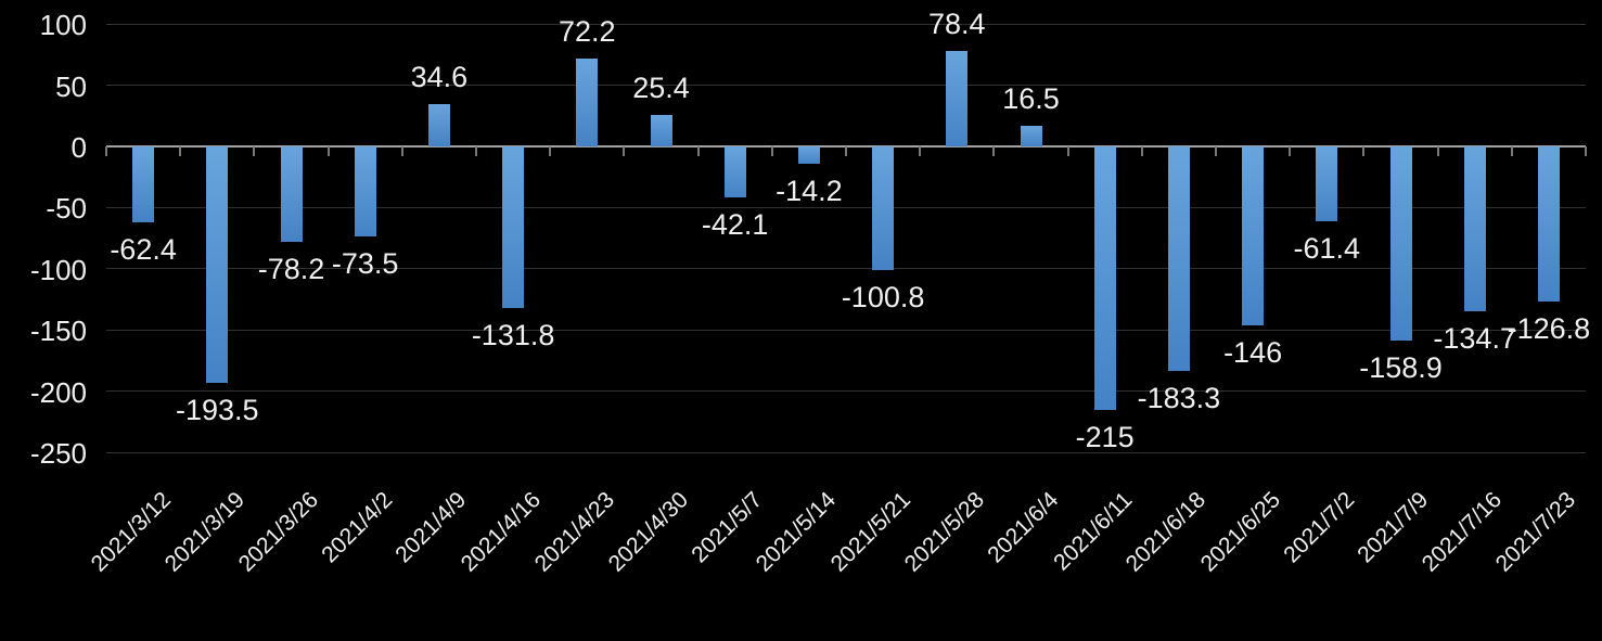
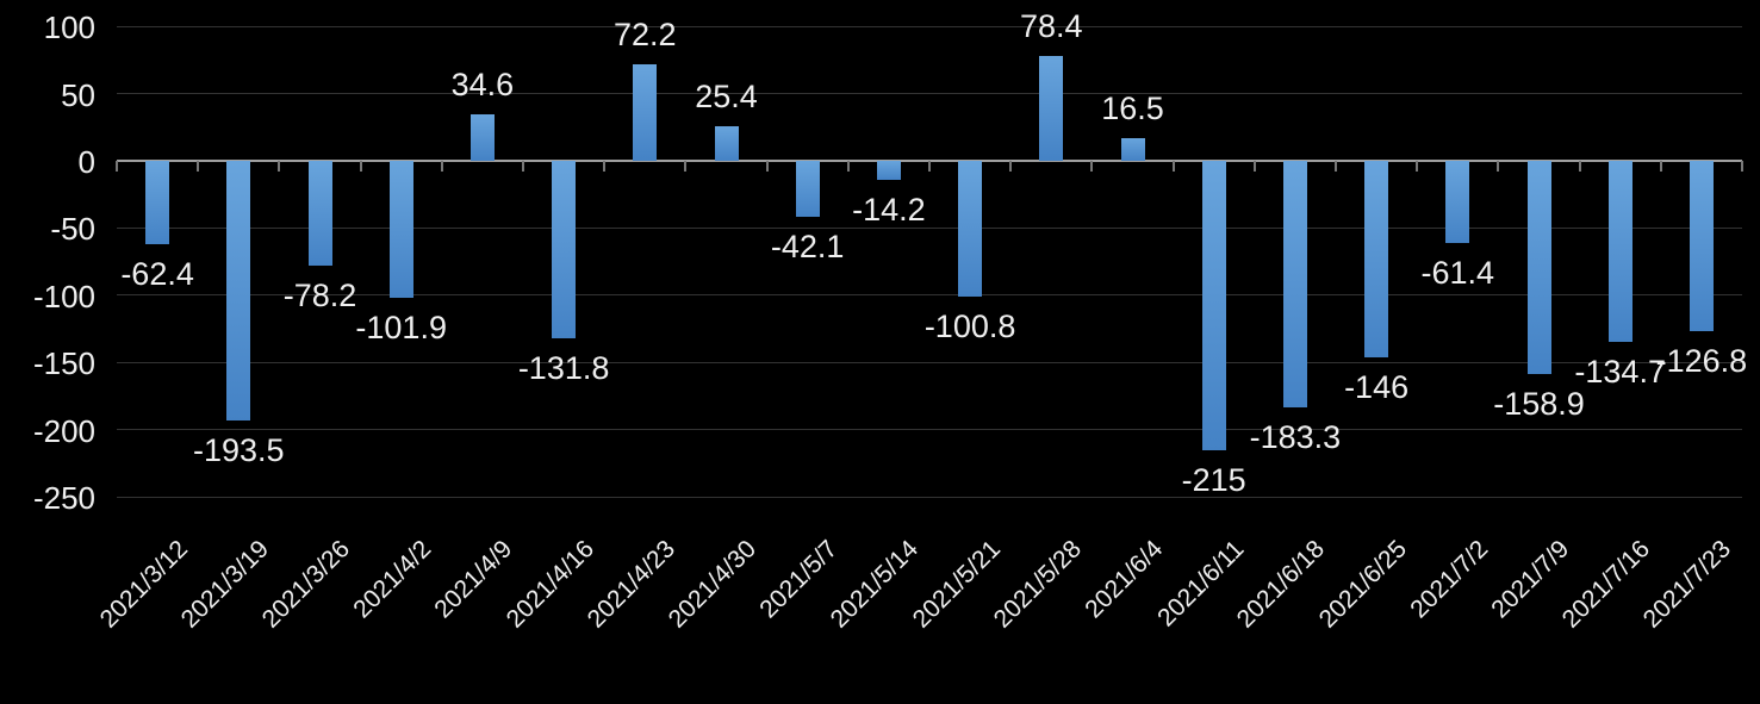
2021/4/2: -73.5 -> -101.9
